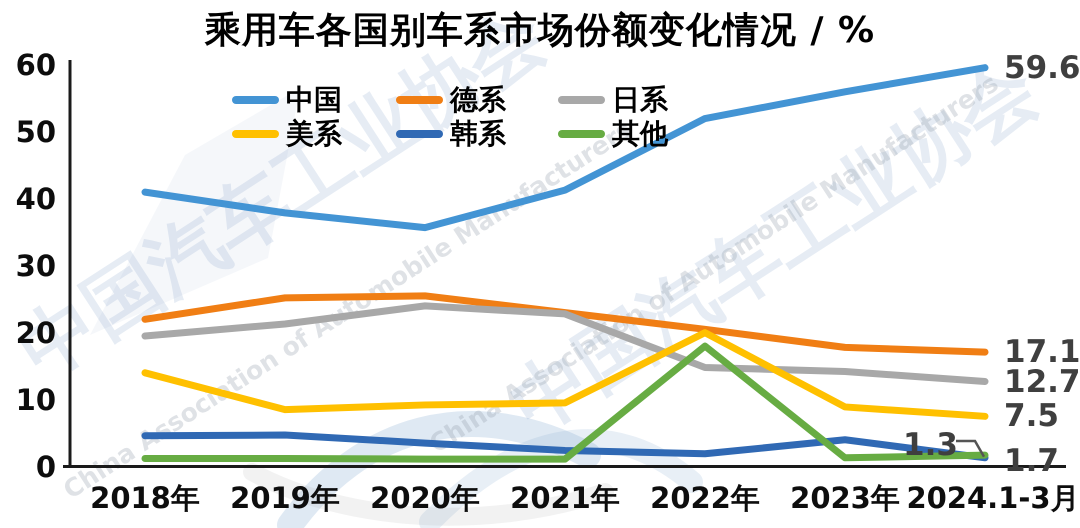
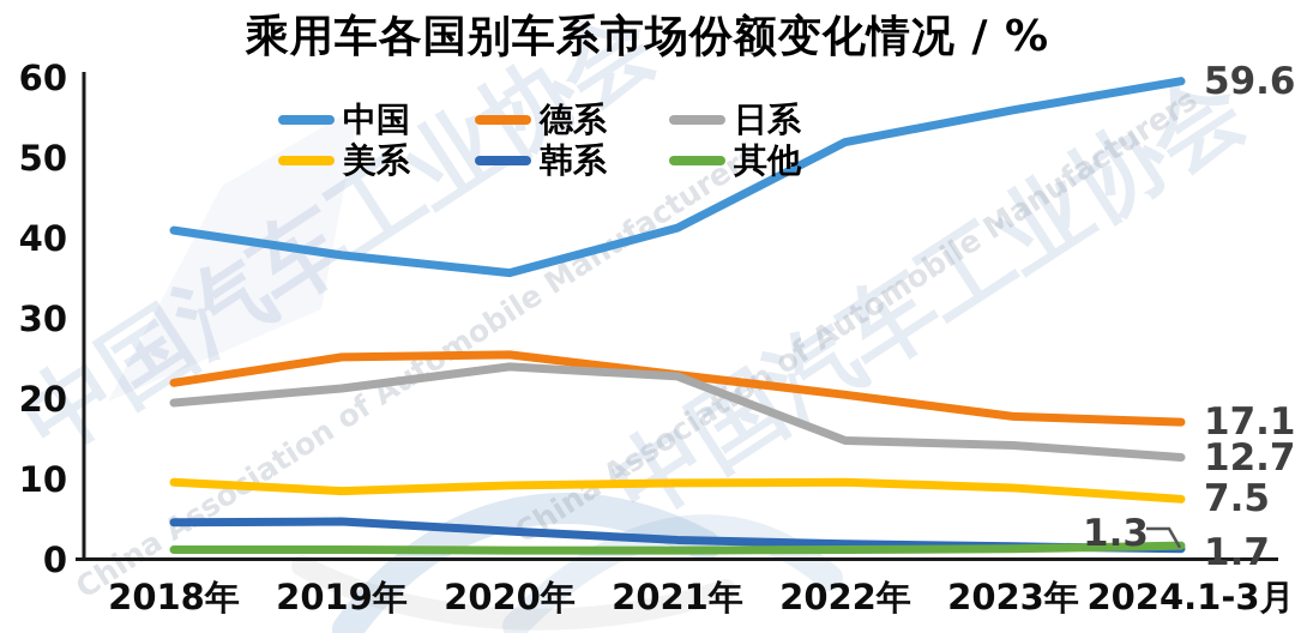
美系/2018年: 14 -> 10
美系/2022年: 20 -> 10
其他/2022年: 18 -> 1
韩系/2023年: 4 -> 2
